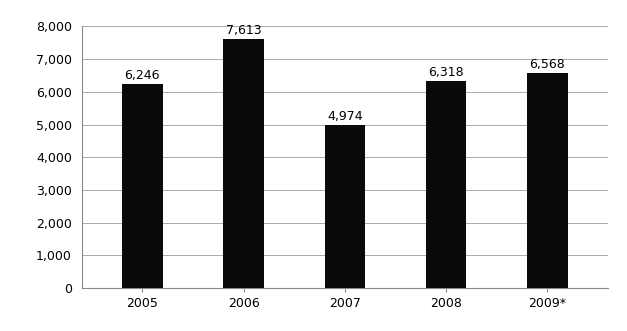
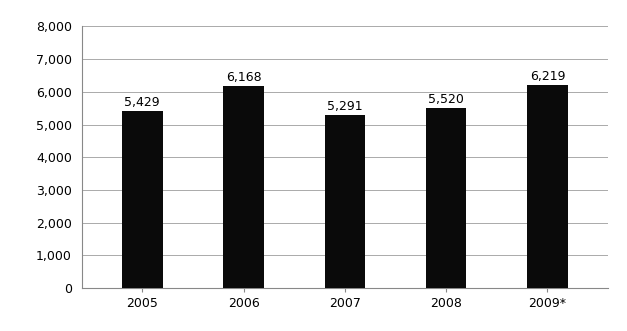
2005: 6,246 -> 5,429
2006: 7,613 -> 6,168
2007: 4,974 -> 5,291
2008: 6,318 -> 5,520
2009*: 6,568 -> 6,219
